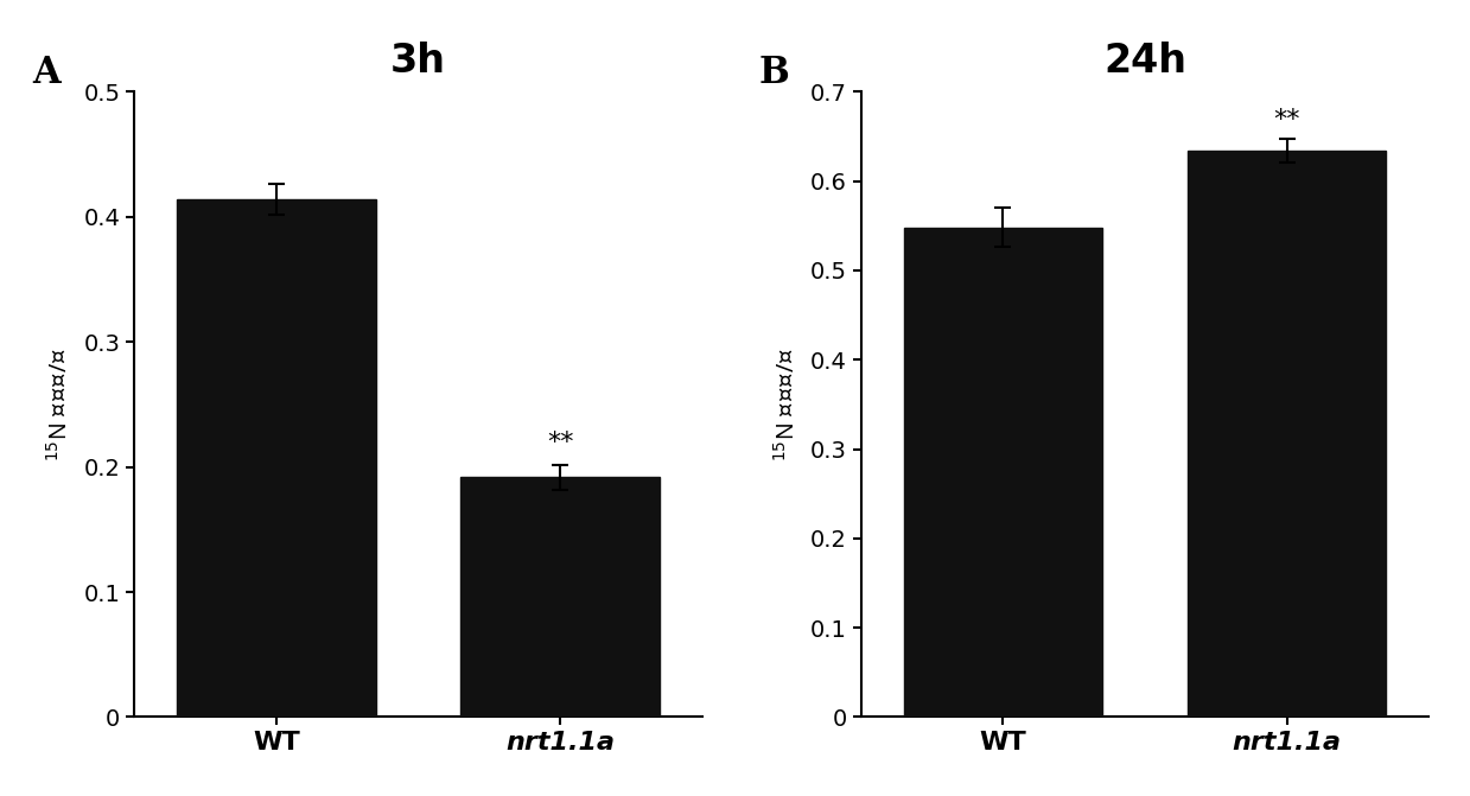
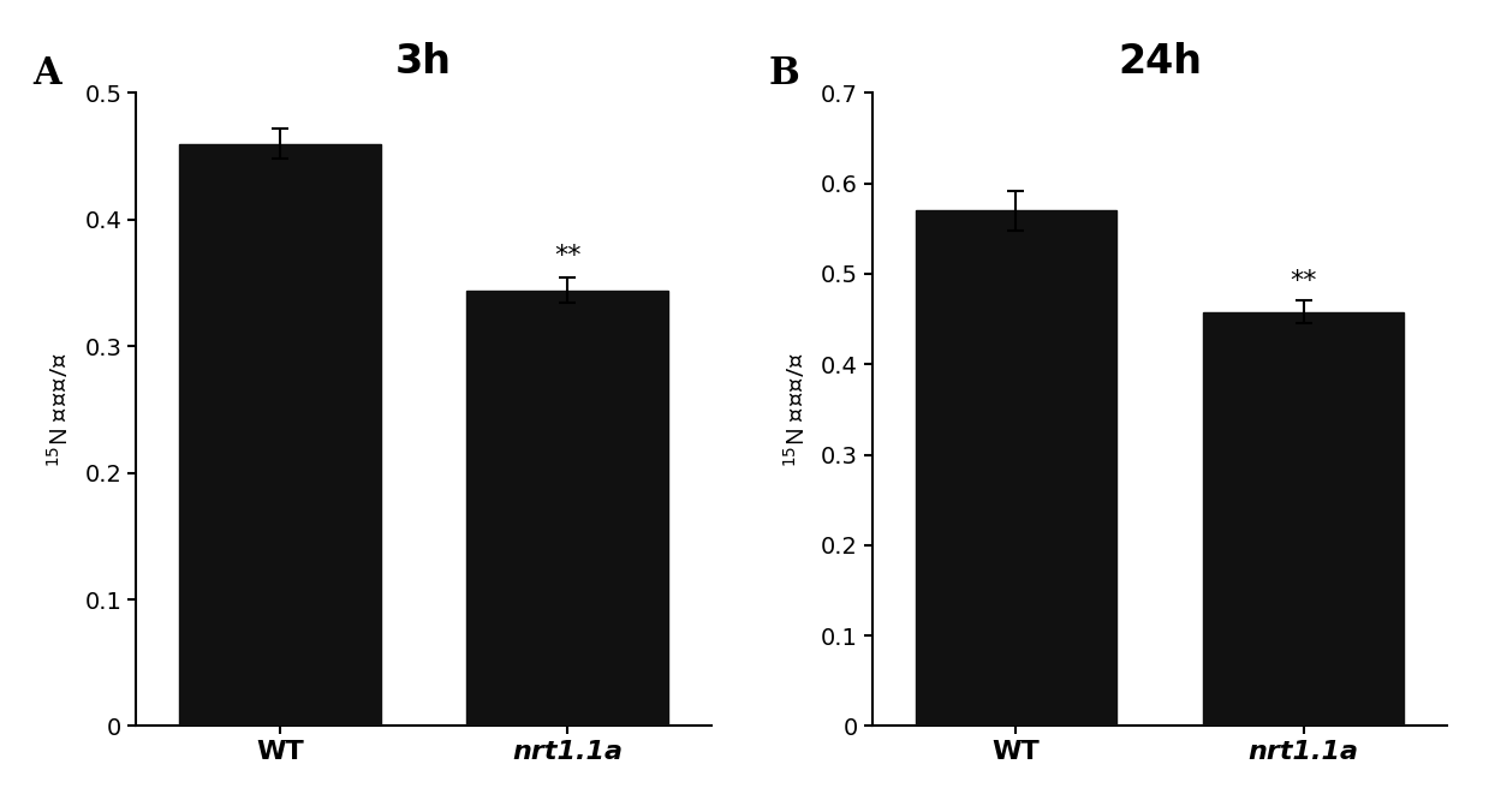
3h/WT: 0.414 -> 0.460
3h/nrt1.1a: 0.192 -> 0.344
24h/WT: 0.548 -> 0.570
24h/nrt1.1a: 0.634 -> 0.458
